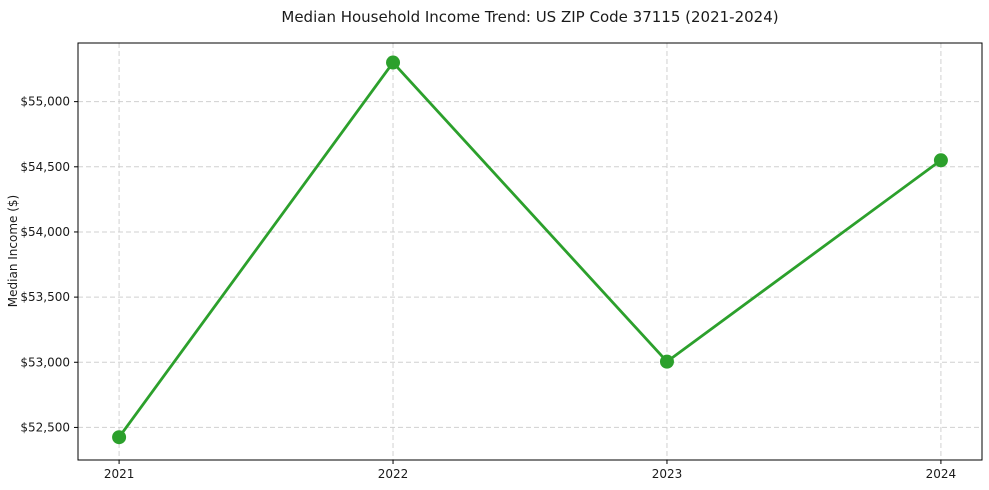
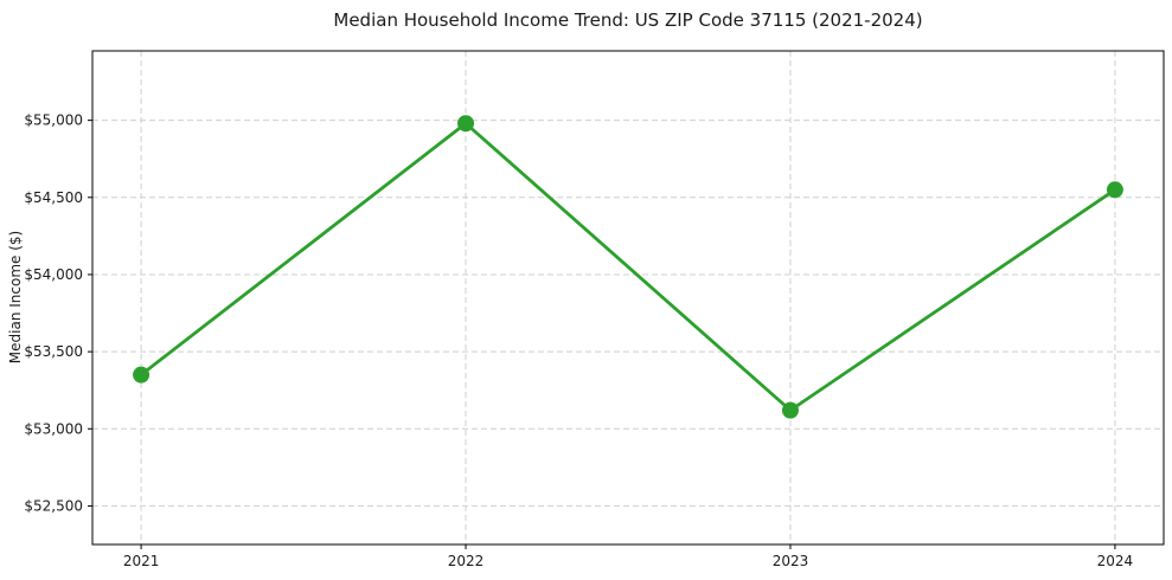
2021: $52420 -> $53350
2022: $55300 -> $54980
2023: $53000 -> $53120
